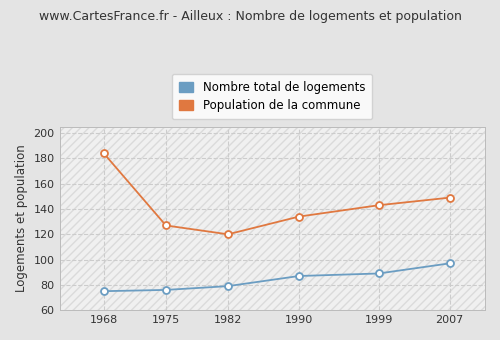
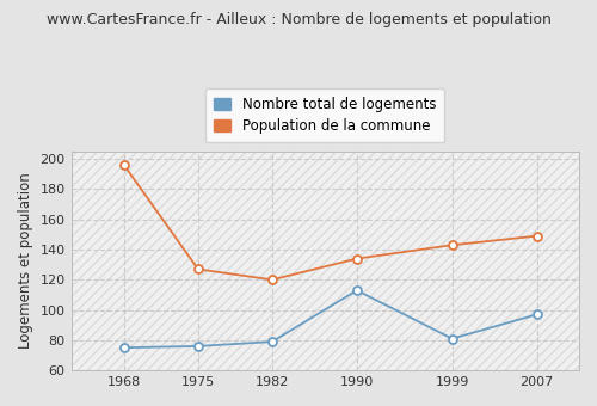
Population de la commune/1968: 184 -> 196
Nombre total de logements/1990: 87 -> 113
Nombre total de logements/1999: 89 -> 81
